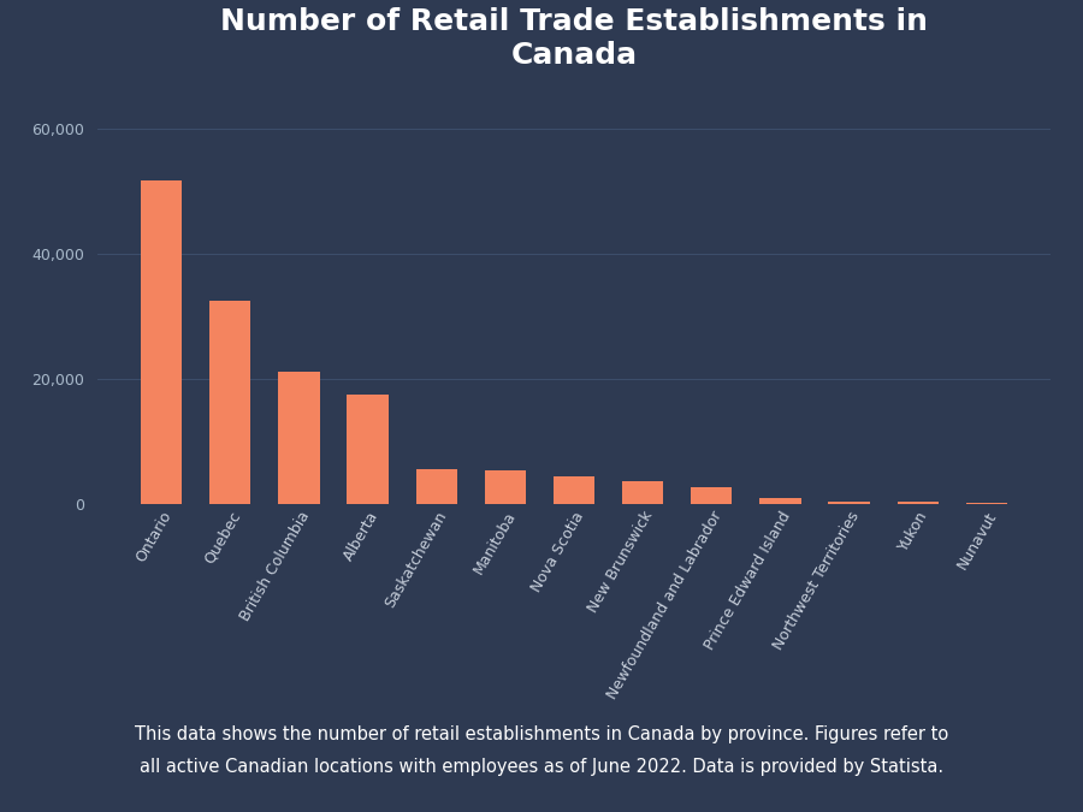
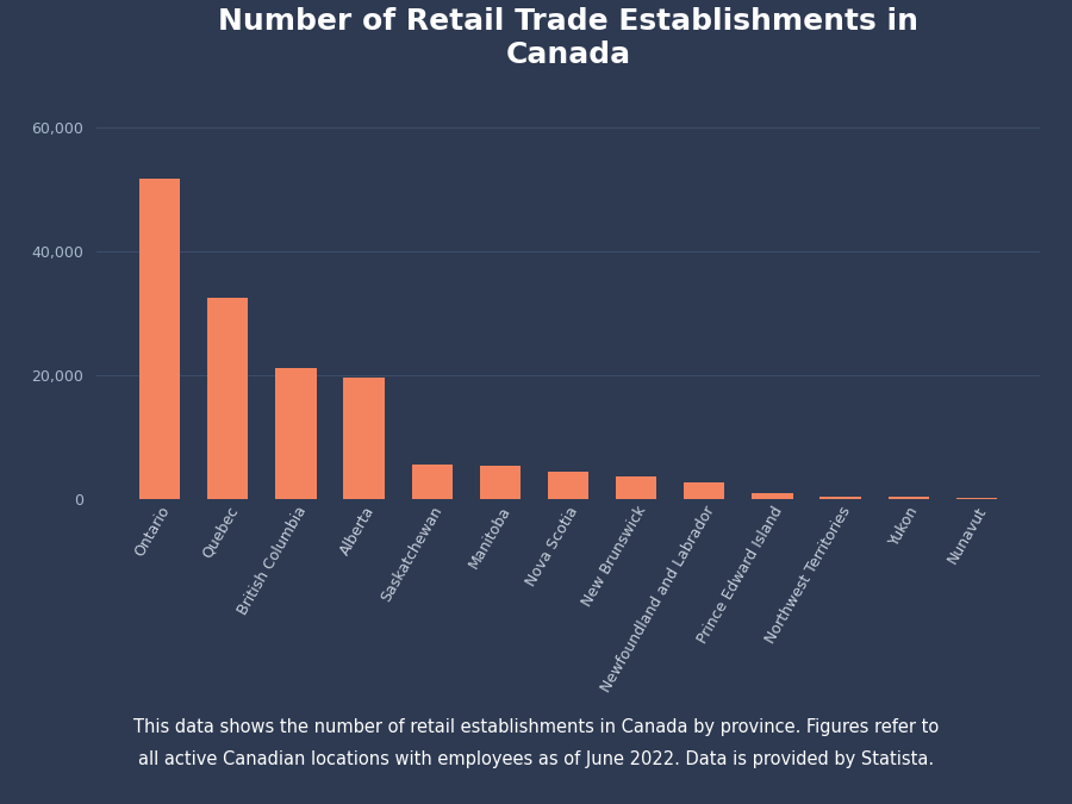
Alberta: 17,500 -> 19,600
